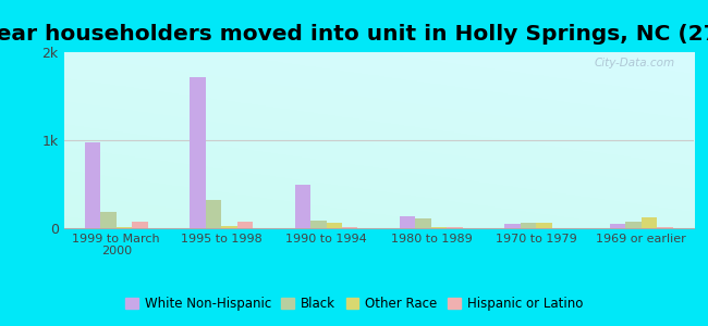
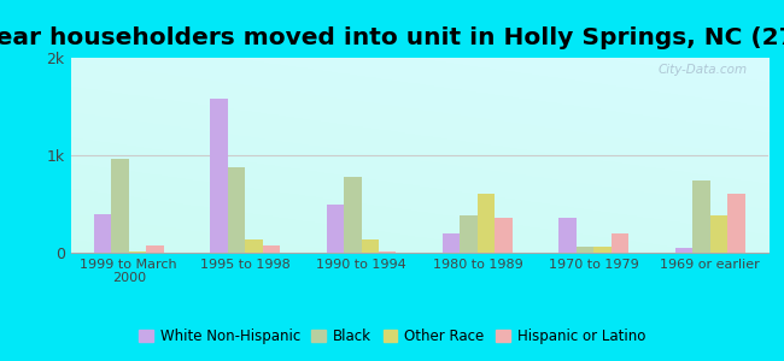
White Non-Hispanic/1999 to March 2000: 0.98k -> 0.40k
Black/1999 to March 2000: 0.19k -> 0.96k
White Non-Hispanic/1995 to 1998: 1.72k -> 1.58k
Black/1995 to 1998: 0.32k -> 0.88k
Other Race/1995 to 1998: 0.02k -> 0.14k
Black/1990 to 1994: 0.09k -> 0.78k
Other Race/1990 to 1994: 0.06k -> 0.14k
White Non-Hispanic/1980 to 1989: 0.13k -> 0.20k
Black/1980 to 1989: 0.12k -> 0.38k
Other Race/1980 to 1989: 0.01k -> 0.60k
Hispanic or Latino/1980 to 1989: 0.01k -> 0.36k
White Non-Hispanic/1970 to 1979: 0.06k -> 0.36k
Hispanic or Latino/1970 to 1979: 0.00k -> 0.20k
Black/1969 or earlier: 0.08k -> 0.74k
Other Race/1969 or earlier: 0.12k -> 0.38k
Hispanic or Latino/1969 or earlier: 0.01k -> 0.60k
